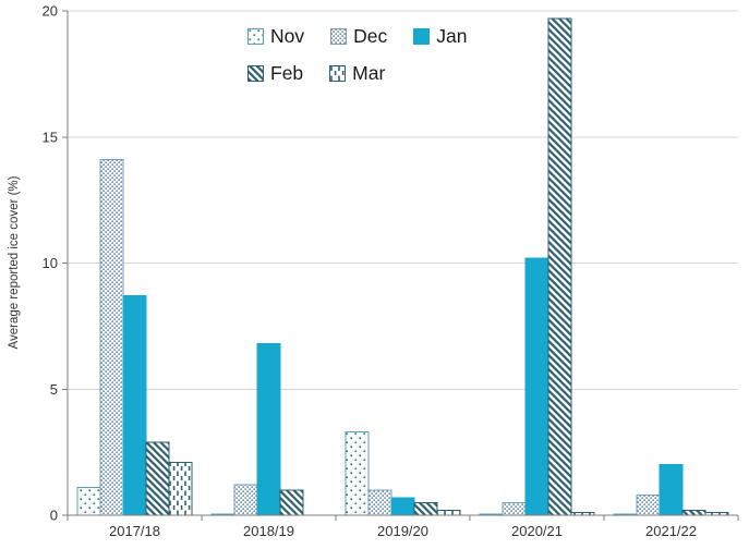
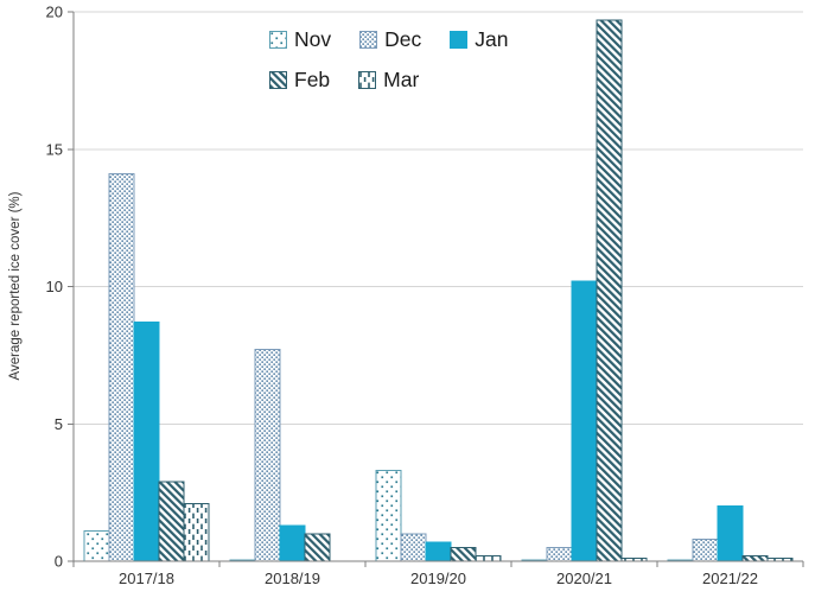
Dec/2018/19: 1.2 -> 7.7
Jan/2018/19: 6.8 -> 1.3
